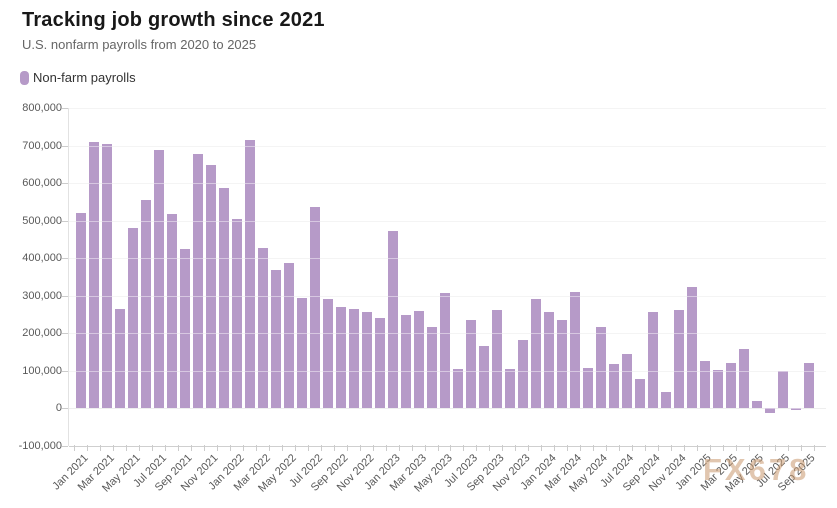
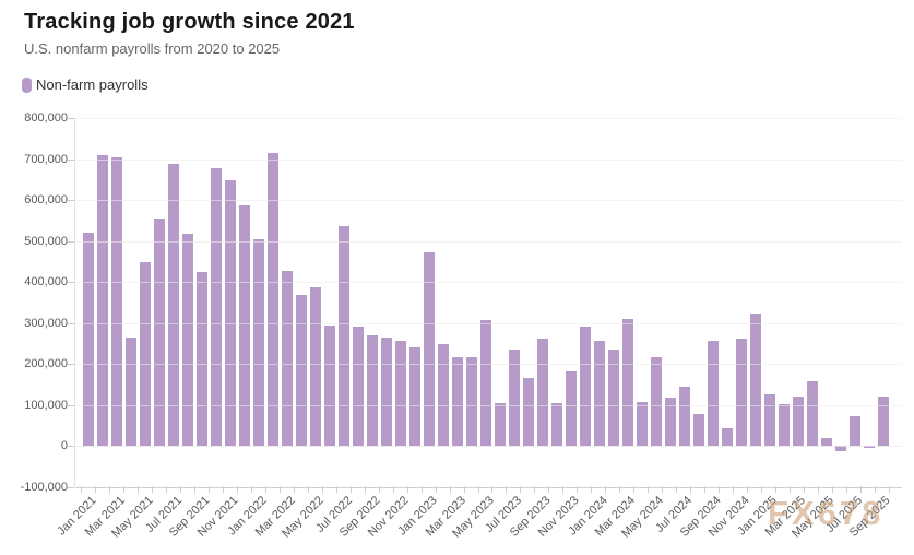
May 2021: 480000 -> 450000
Mar 2023: 260000 -> 220000
Jul 2025: 100000 -> 70000
